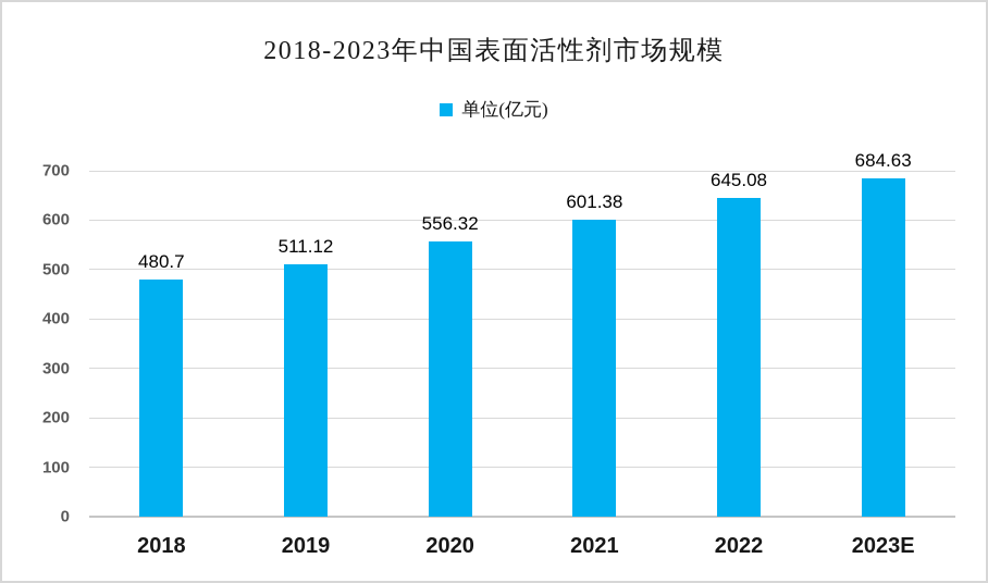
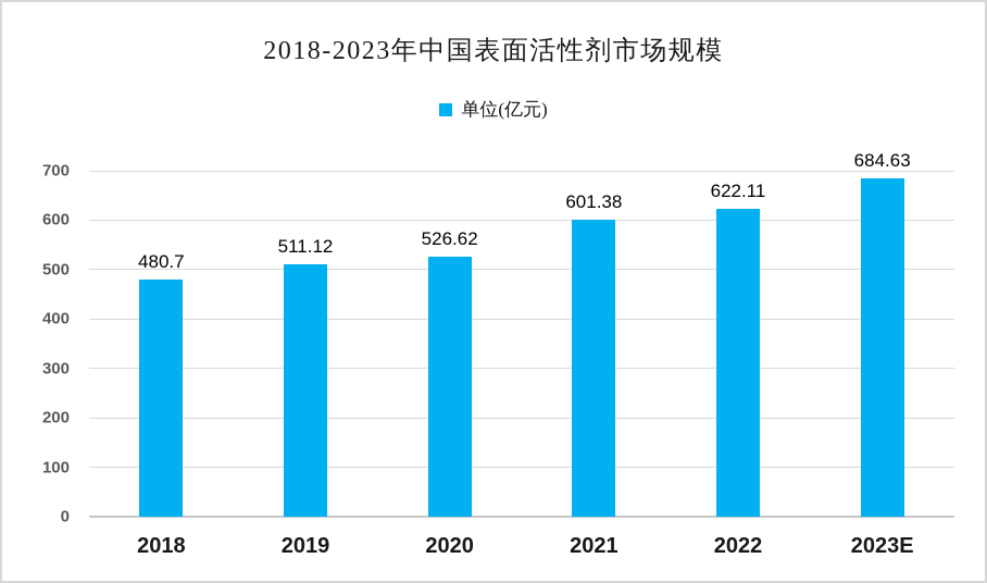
2020: 556.32 -> 526.62
2022: 645.08 -> 622.11
